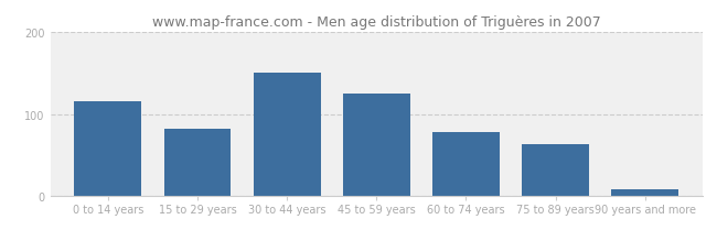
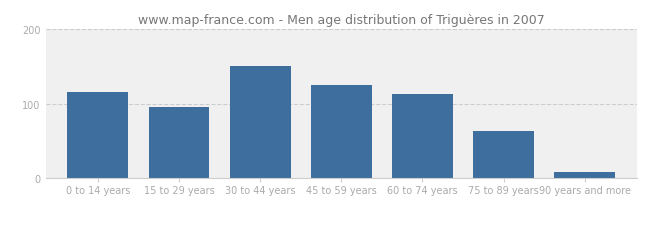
15 to 29 years: 82 -> 96
60 to 74 years: 78 -> 113
